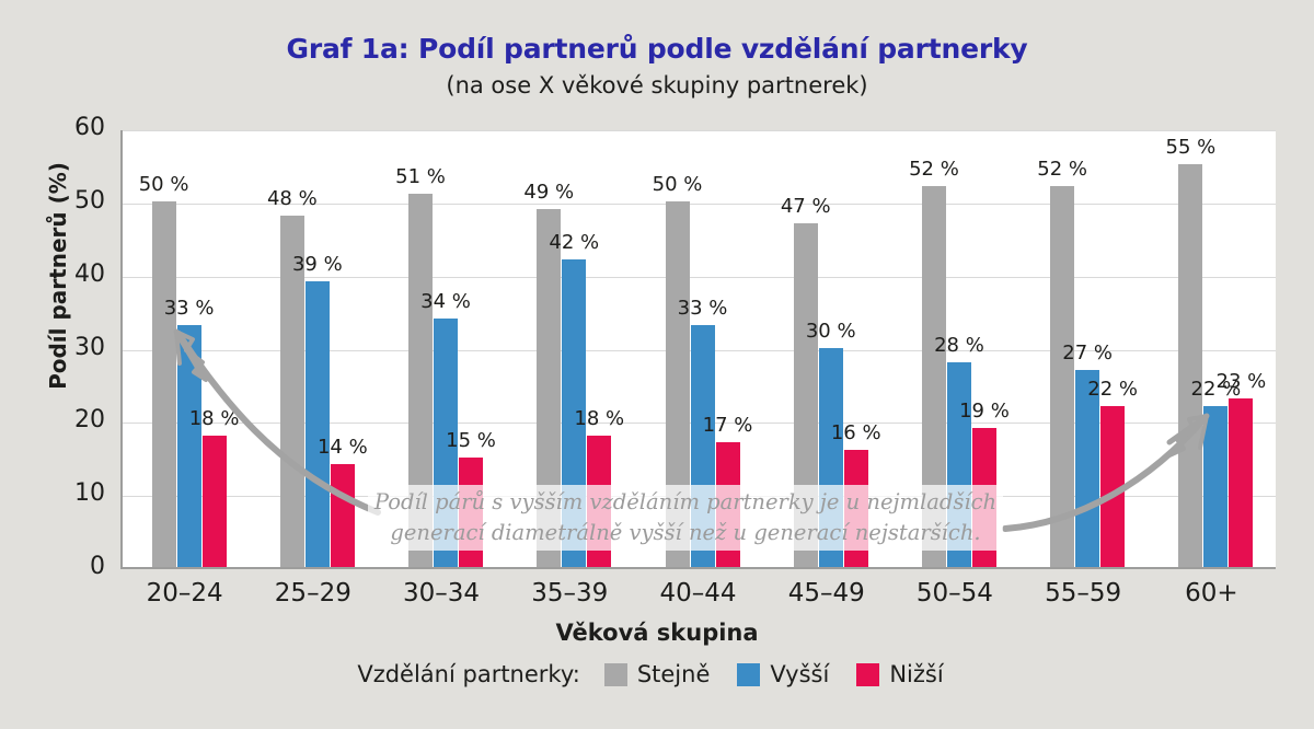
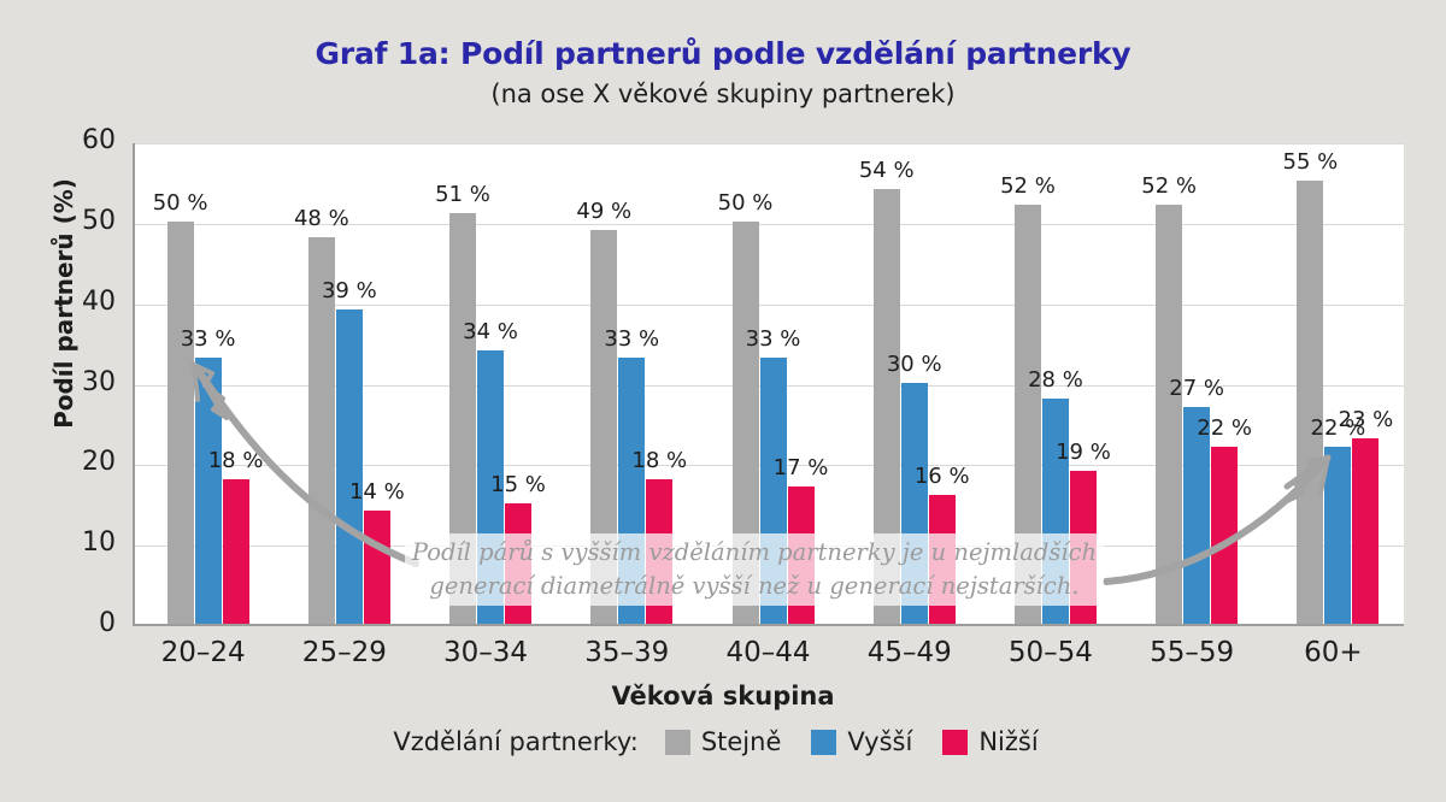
Vyšší/35–39: 42 -> 33
Stejně/45–49: 47 -> 54
